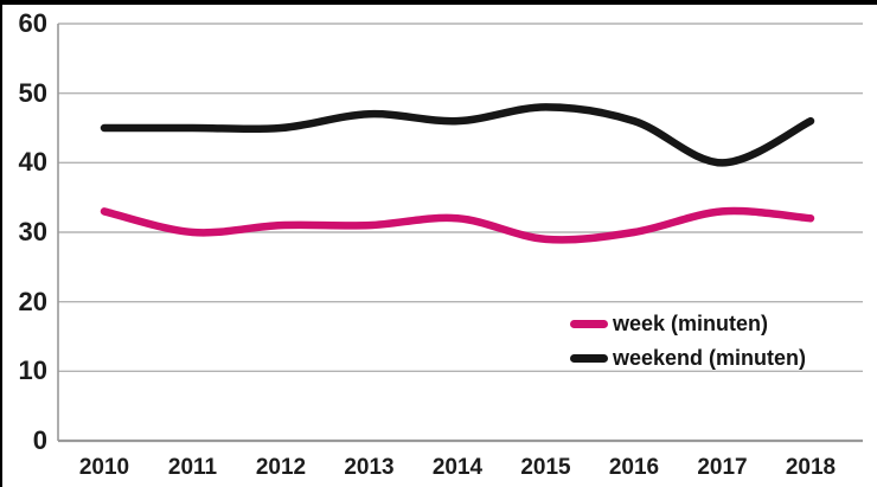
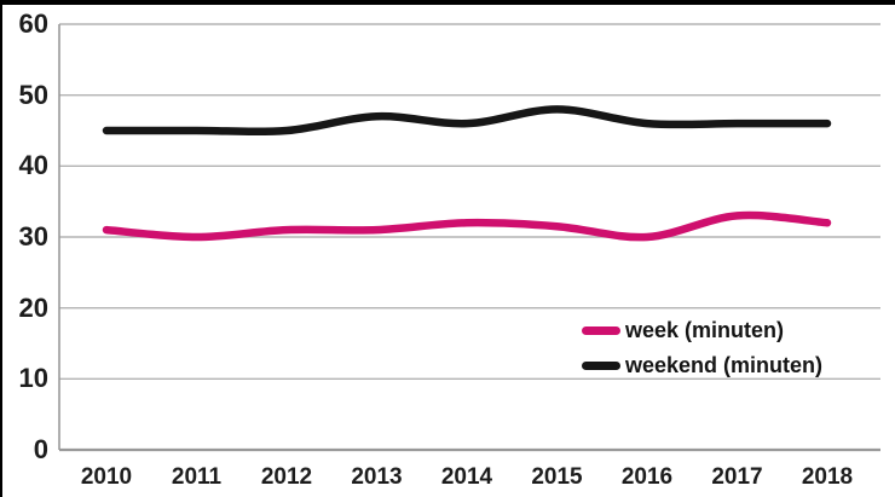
week (minuten)/2010: 33 -> 31
week (minuten)/2015: 29 -> 32
weekend (minuten)/2017: 40 -> 46
